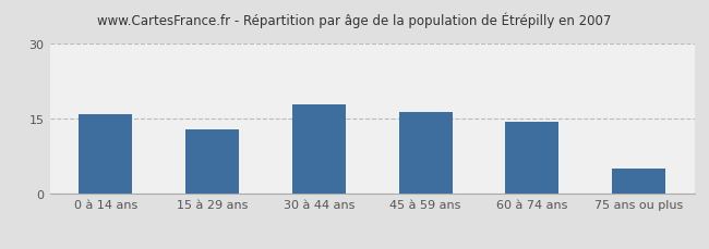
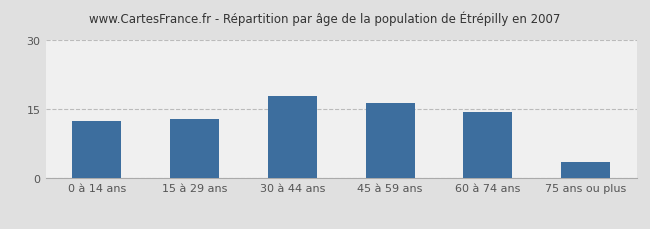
0 à 14 ans: 16.0 -> 12.5
75 ans ou plus: 5.0 -> 3.5
